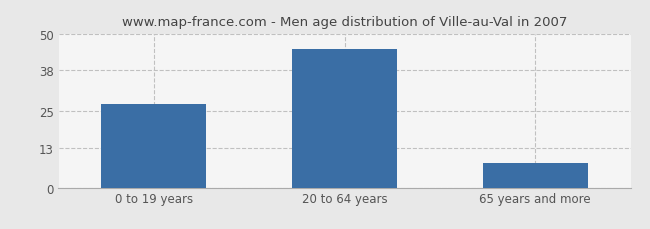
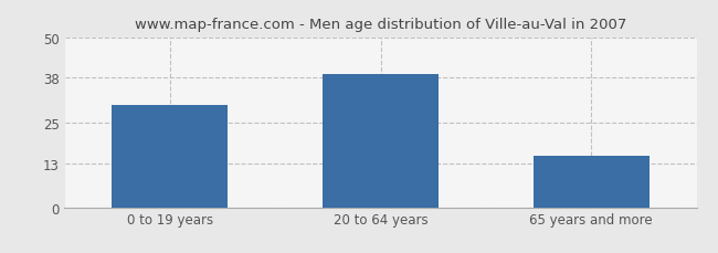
0 to 19 years: 27 -> 30
20 to 64 years: 45 -> 39
65 years and more: 8 -> 15
